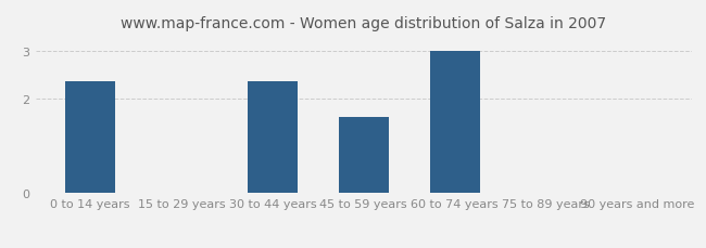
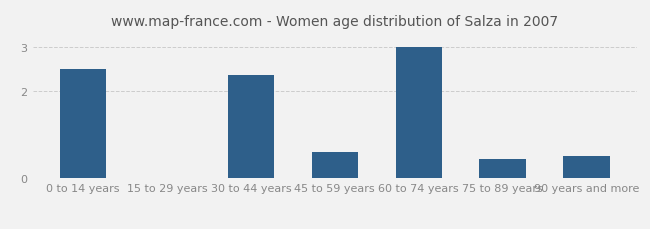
0 to 14 years: 2.35 -> 2.50
45 to 59 years: 1.60 -> 0.60
75 to 89 years: 0.02 -> 0.45
90 years and more: 0.02 -> 0.50
